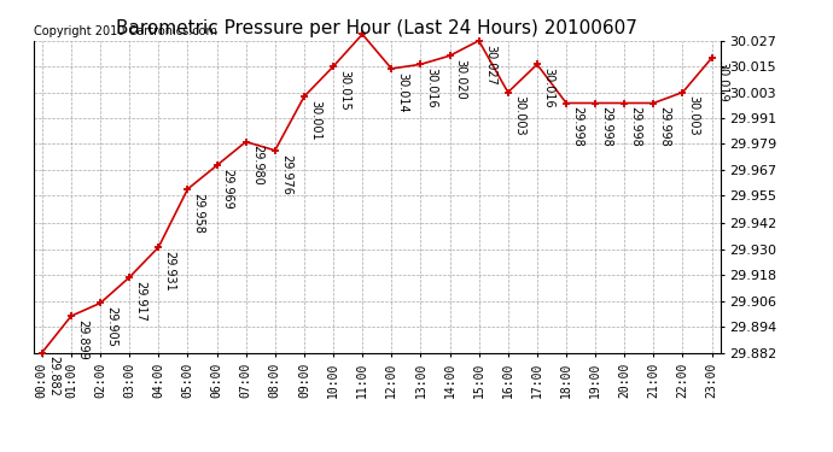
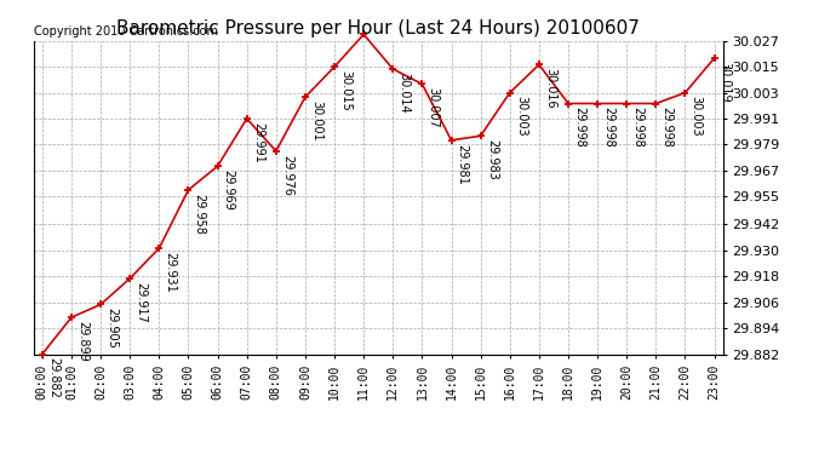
07:00: 29.980 -> 29.991
13:00: 30.016 -> 30.007
14:00: 30.020 -> 29.981
15:00: 30.027 -> 29.983
